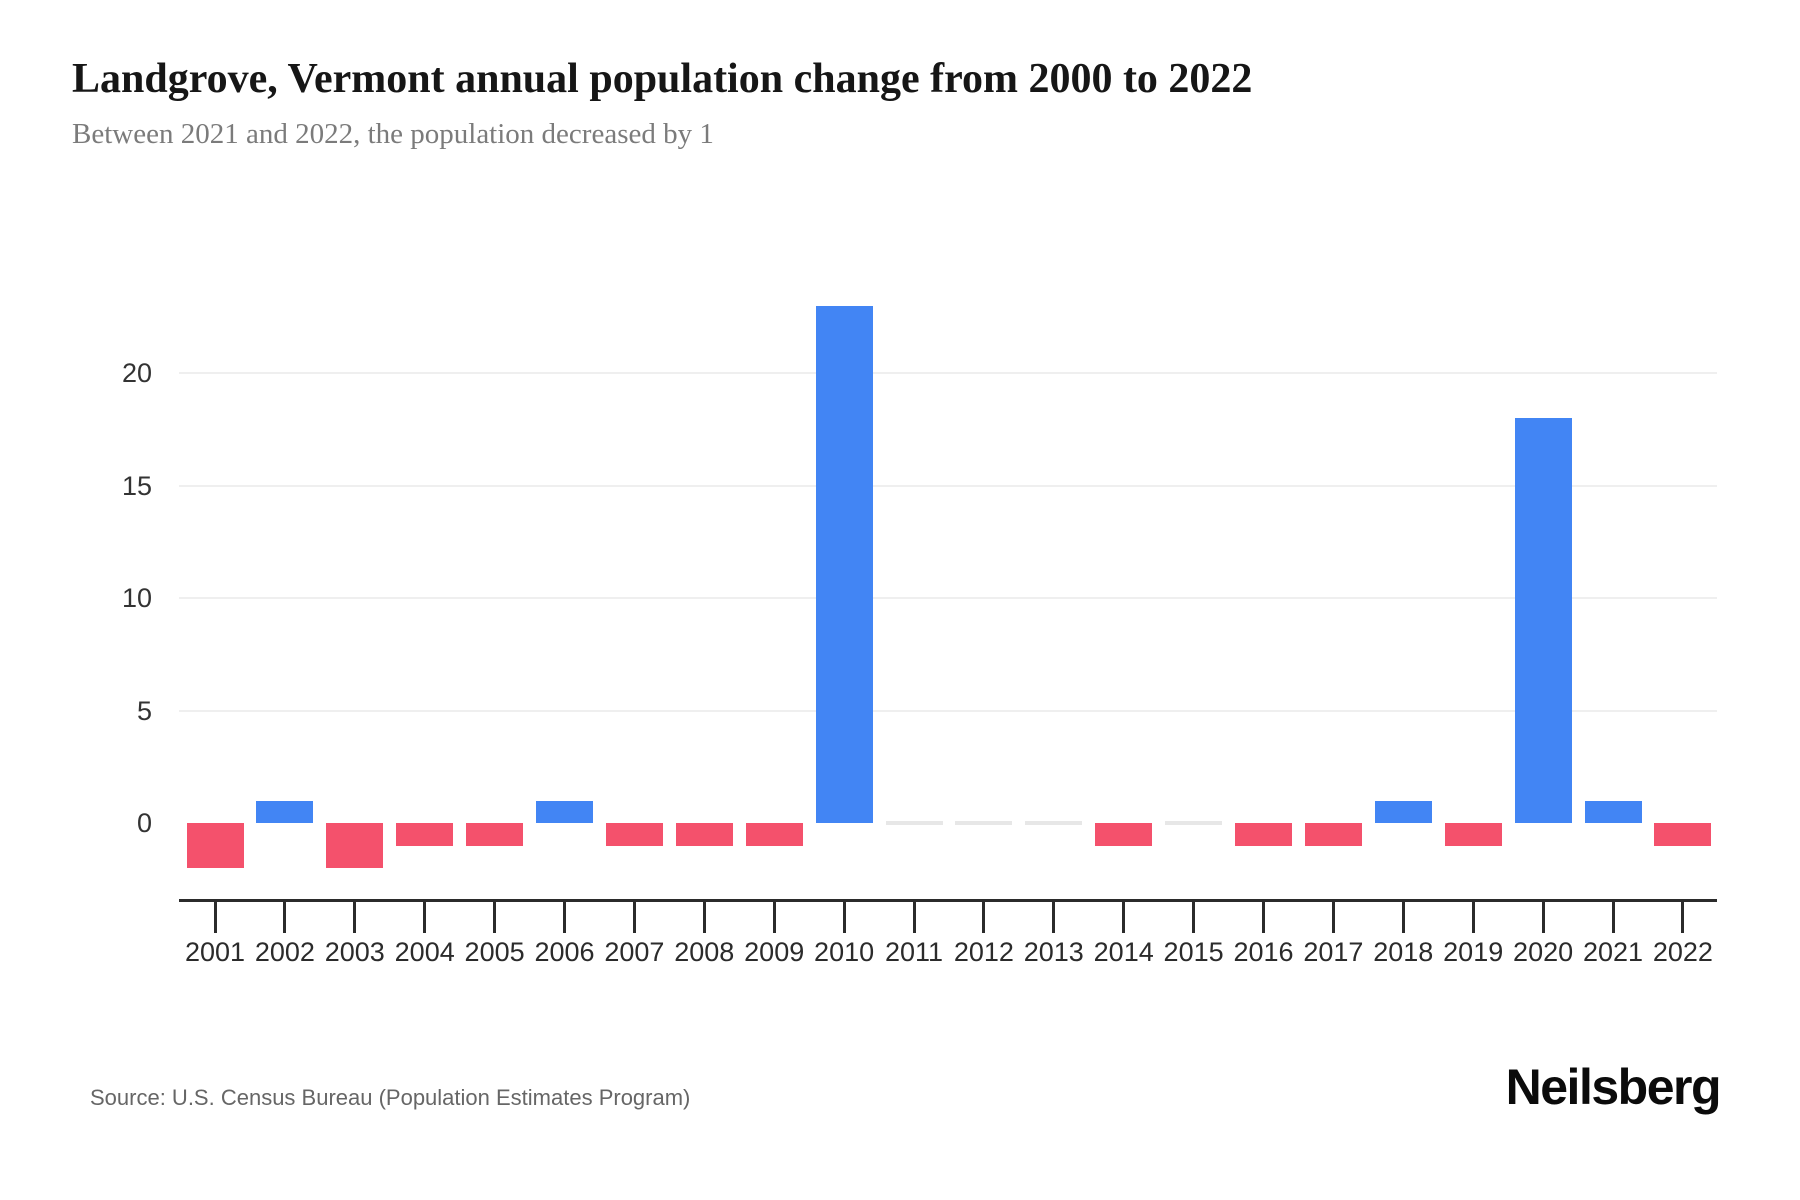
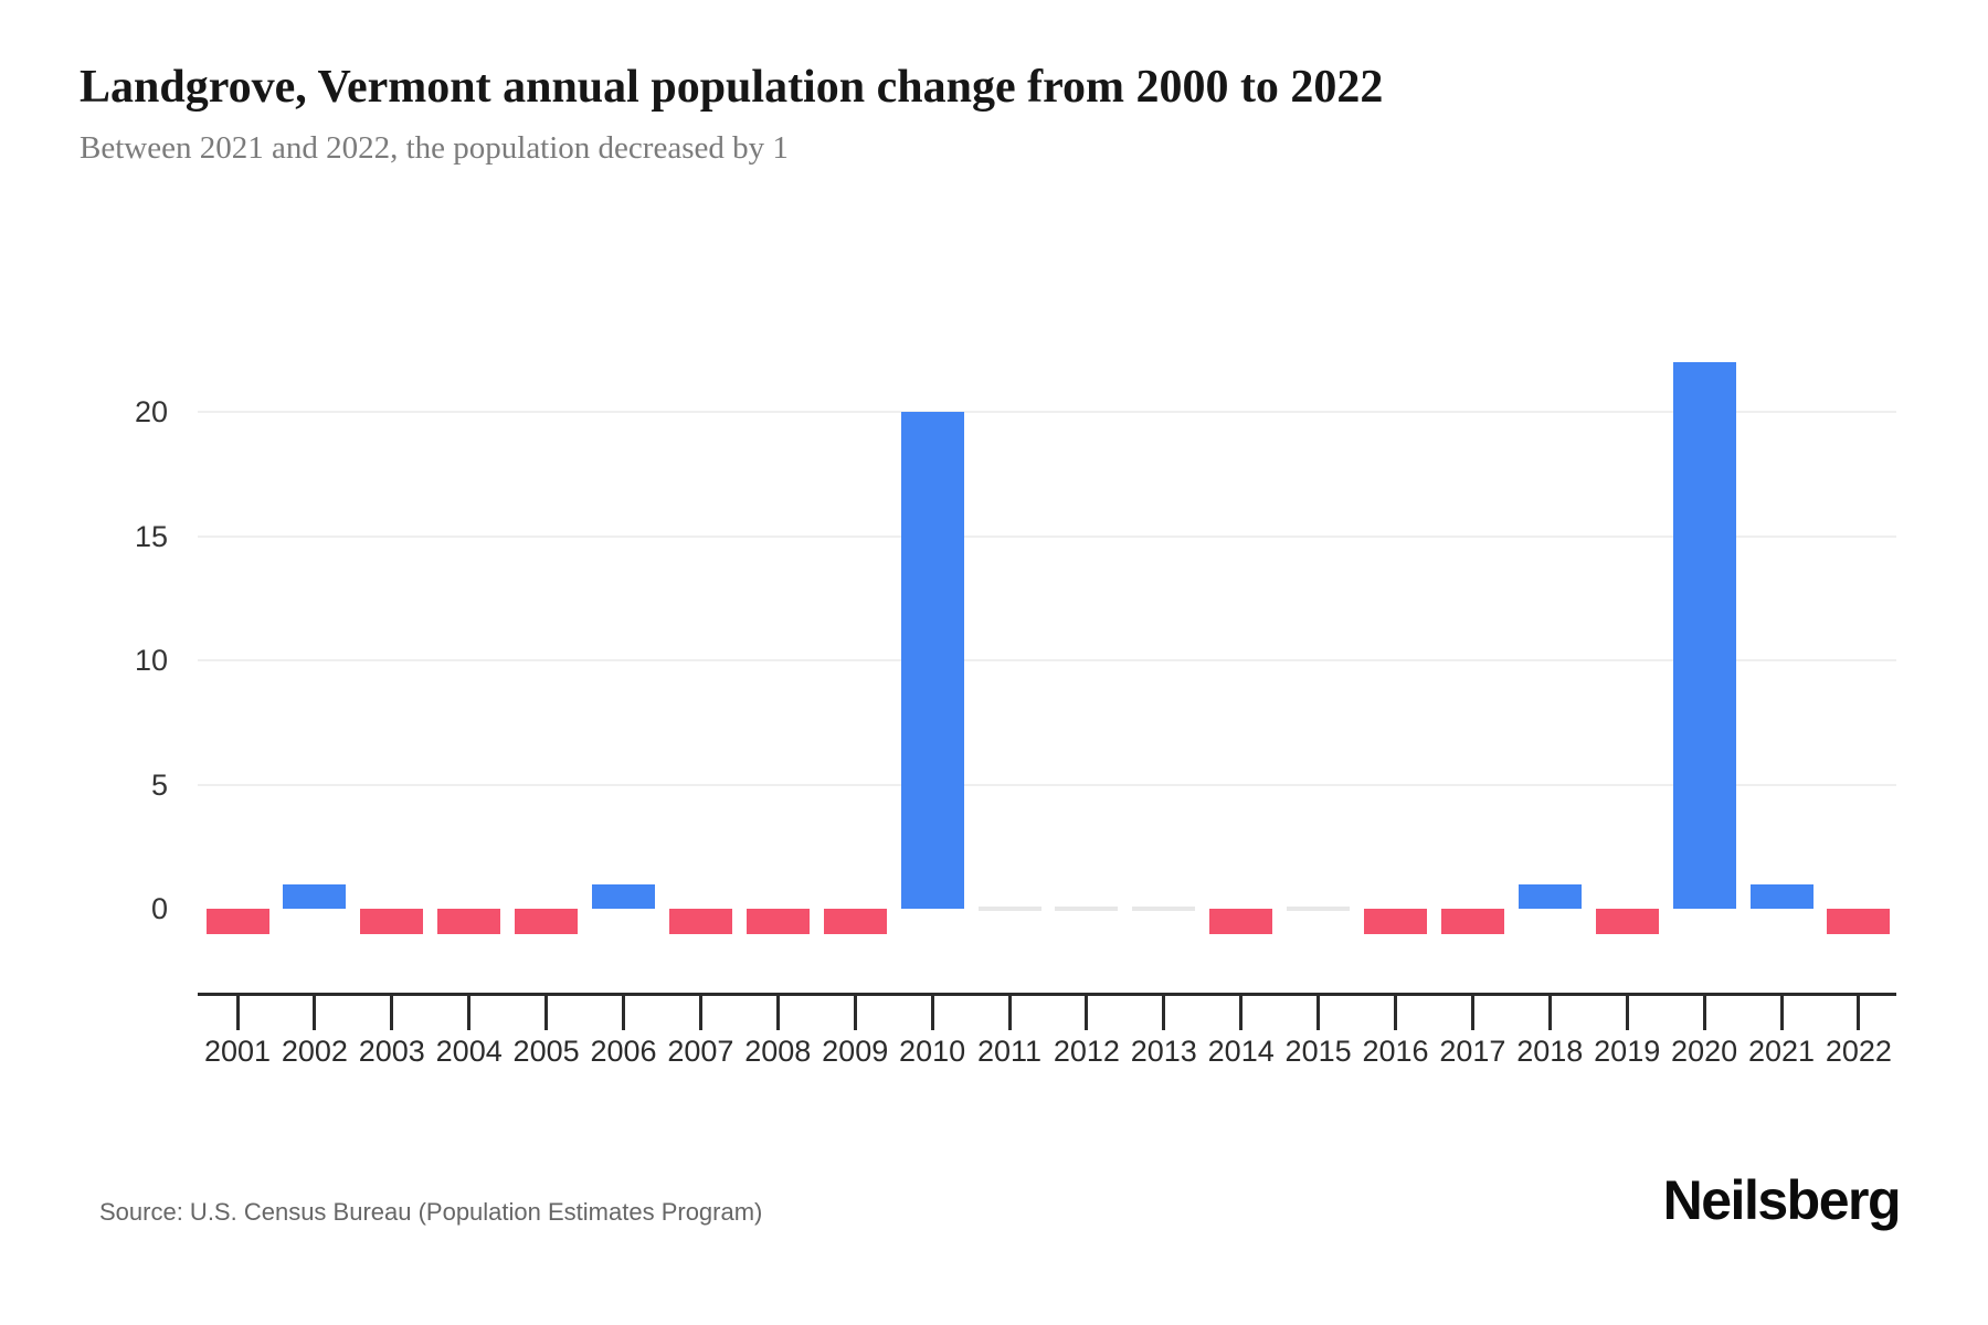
2001: -2 -> -1
2003: -2 -> -1
2010: 23 -> 20
2020: 18 -> 22
